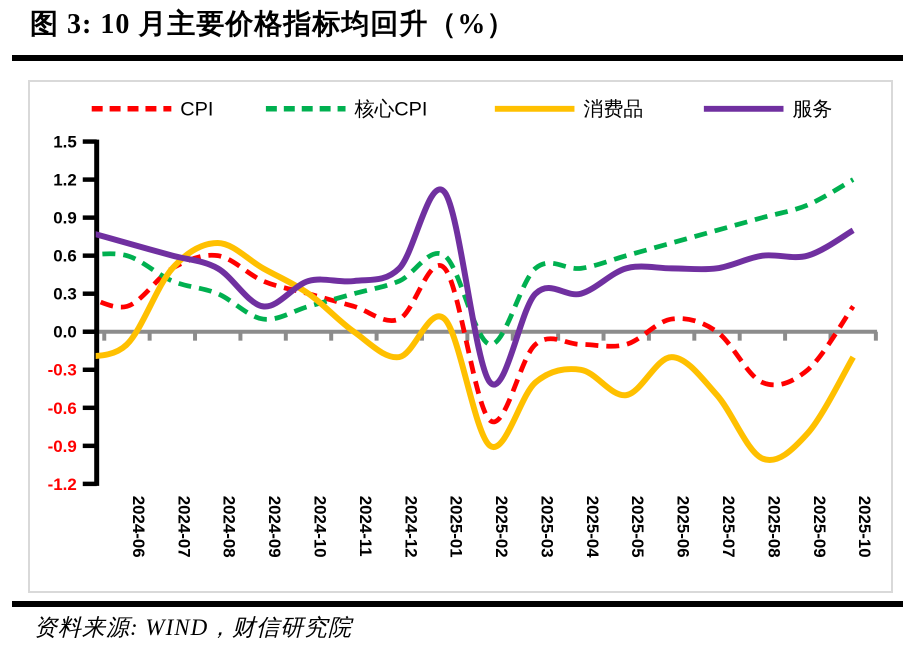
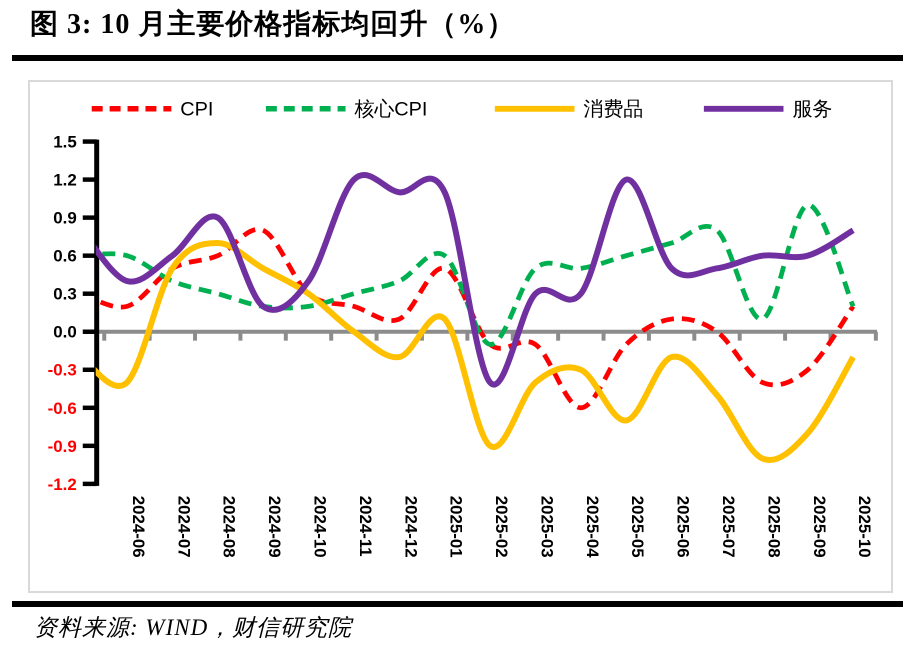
消费品/2024-06: -0.1 -> -0.4
服务/2024-06: 0.7 -> 0.4
服务/2024-08: 0.5 -> 0.9
CPI/2024-09: 0.4 -> 0.8
核心CPI/2024-09: 0.1 -> 0.2
服务/2024-11: 0.4 -> 1.2
服务/2024-12: 0.5 -> 1.1
CPI/2025-02: -0.7 -> -0.1
CPI/2025-04: -0.1 -> -0.6
消费品/2025-05: -0.5 -> -0.7
服务/2025-05: 0.5 -> 1.2
核心CPI/2025-08: 0.9 -> 0.1
核心CPI/2025-10: 1.2 -> 0.2
